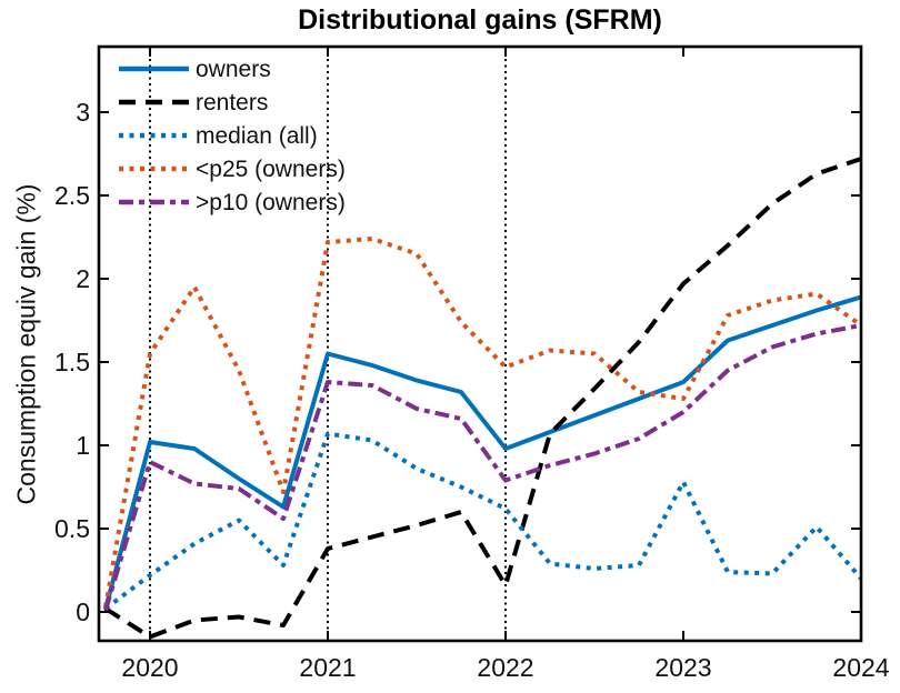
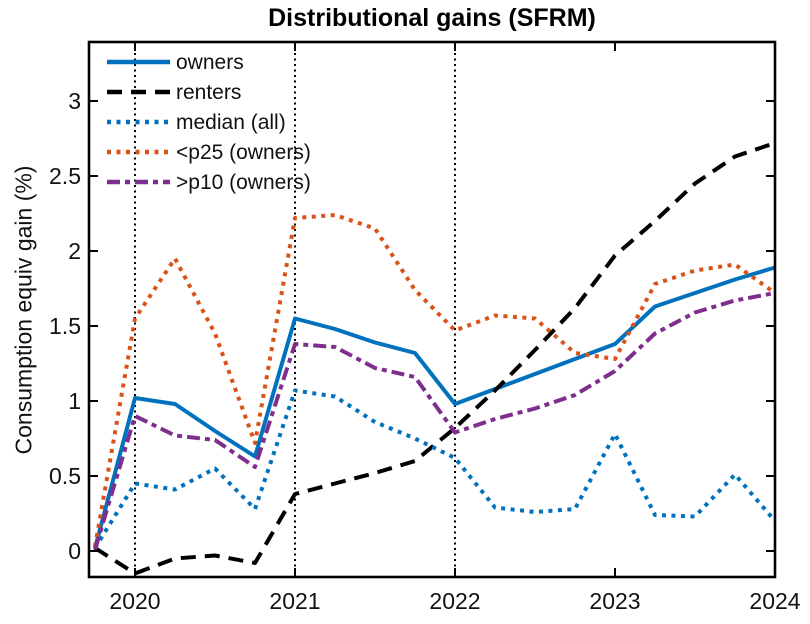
median (all)/2020: 0.22 -> 0.45
renters/2022: 0.16 -> 0.82
